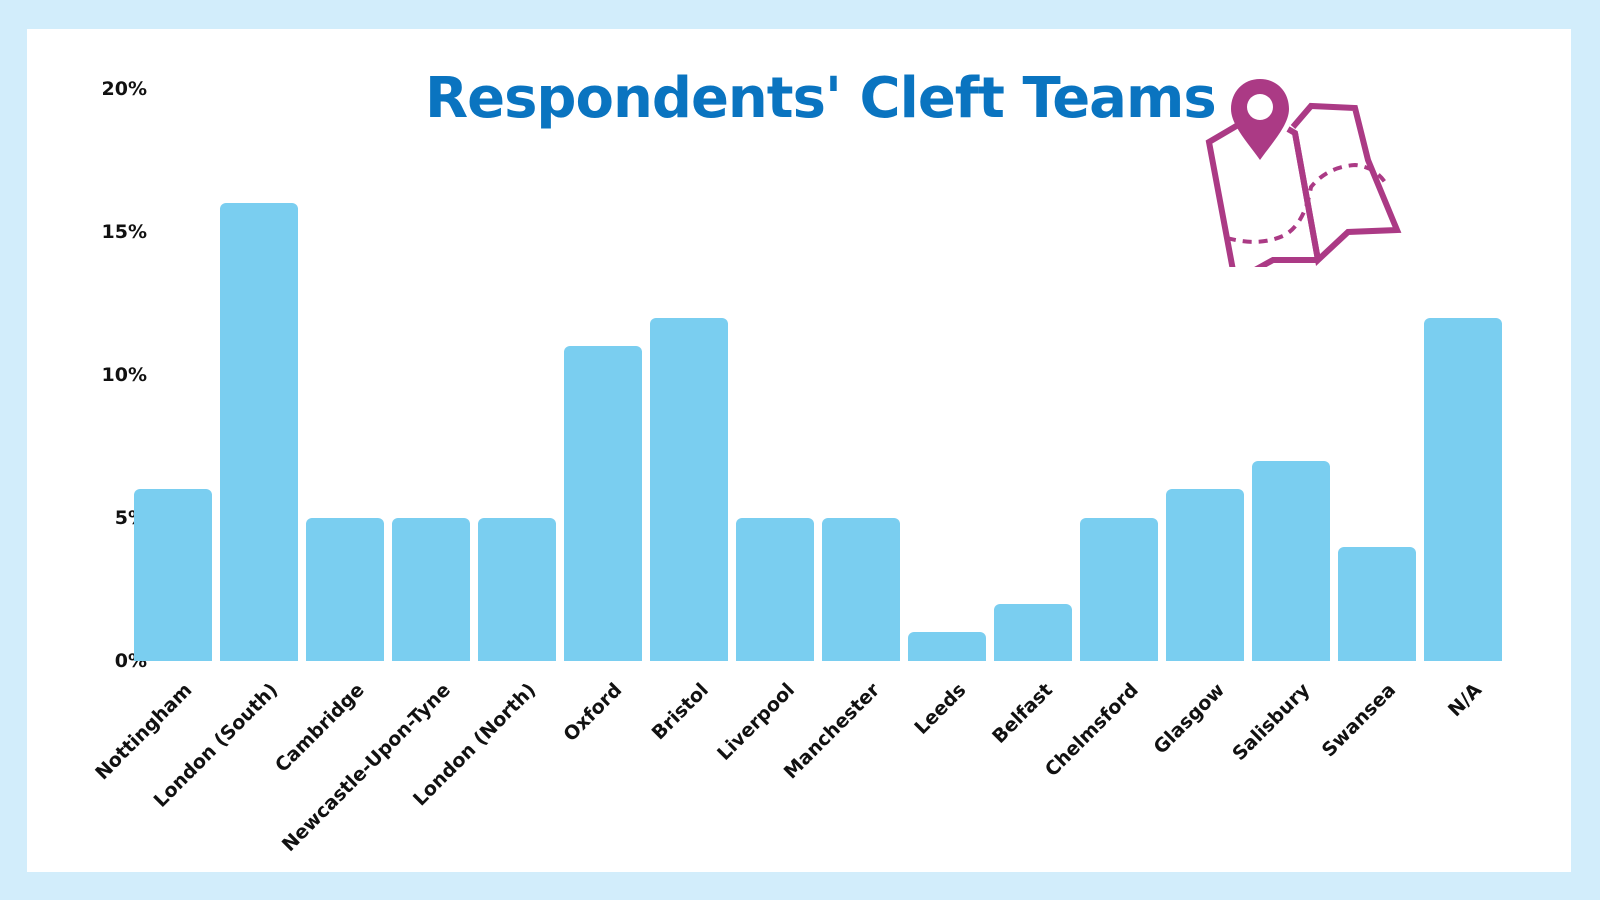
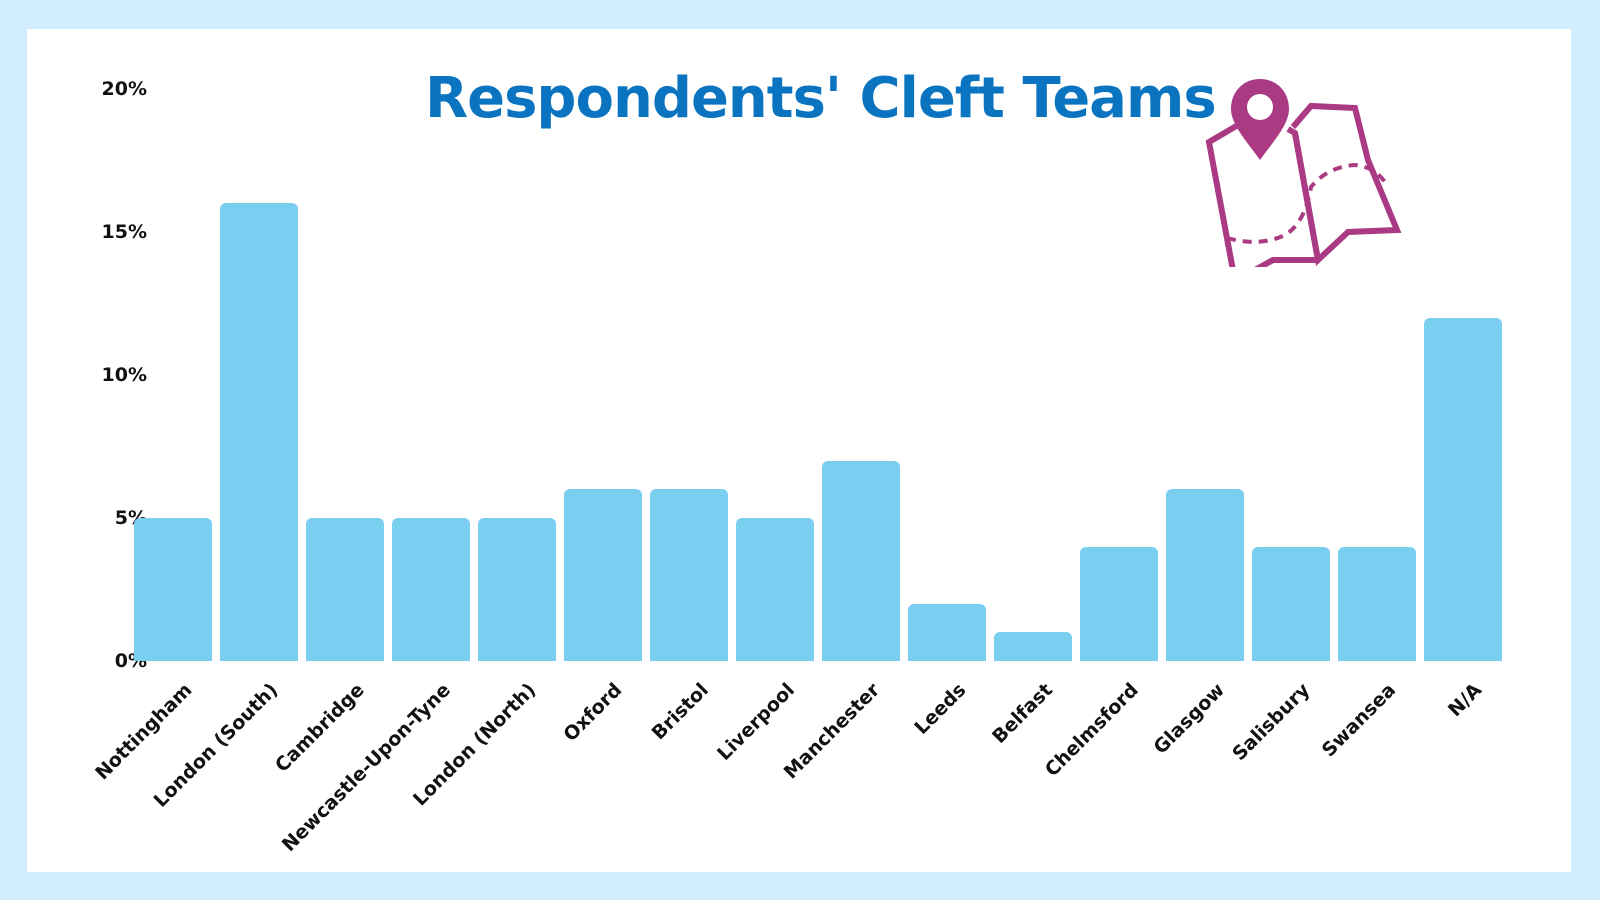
Nottingham: 6% -> 5%
Oxford: 11% -> 6%
Bristol: 12% -> 6%
Manchester: 5% -> 7%
Leeds: 1% -> 2%
Belfast: 2% -> 1%
Chelmsford: 5% -> 4%
Salisbury: 7% -> 4%
